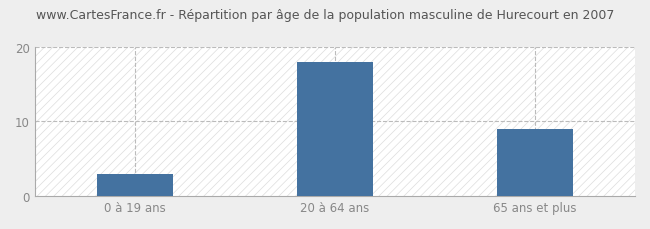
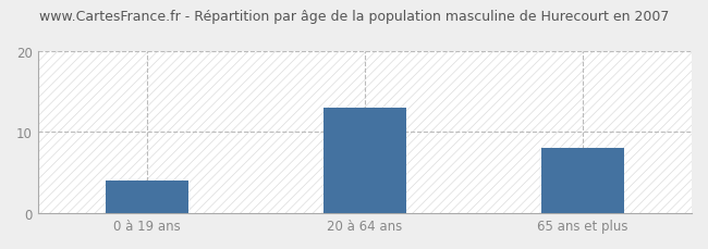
0 à 19 ans: 3 -> 4
20 à 64 ans: 18 -> 13
65 ans et plus: 9 -> 8
